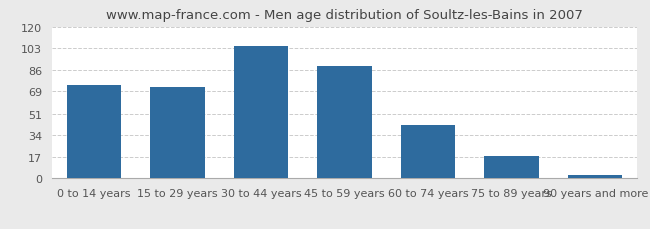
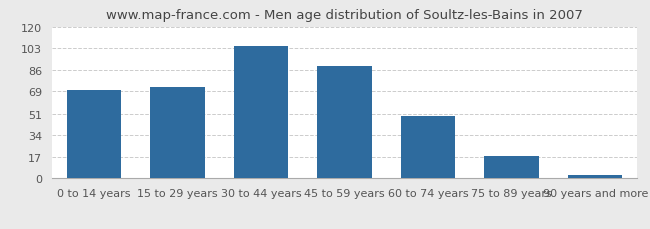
0 to 14 years: 74 -> 70
60 to 74 years: 42 -> 49
